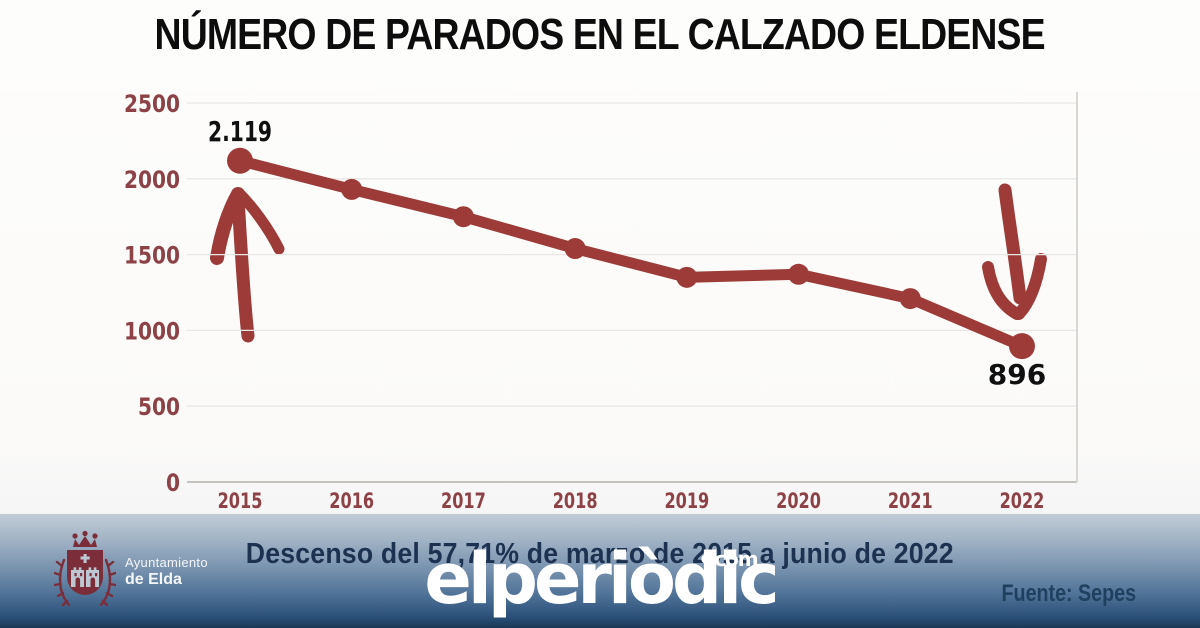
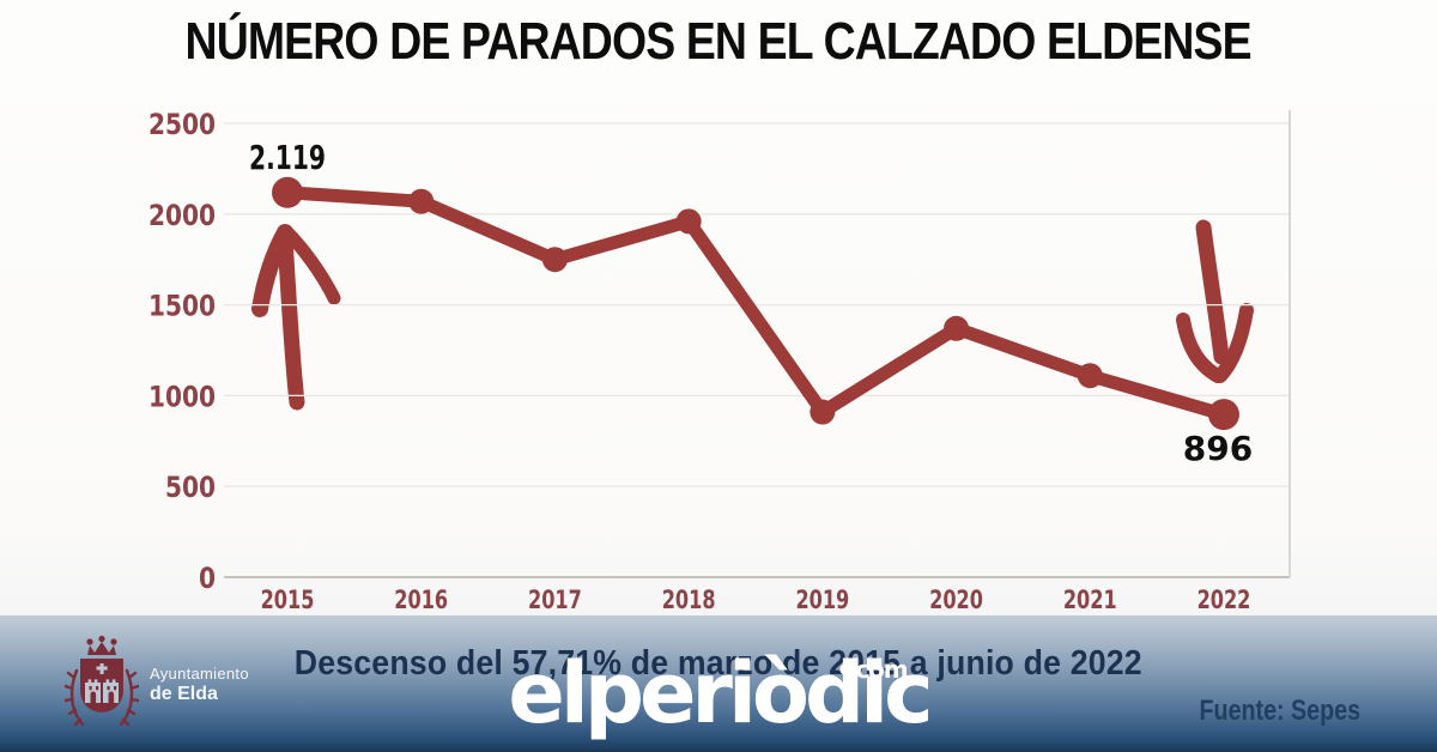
2016: 1930 -> 2070
2018: 1540 -> 1960
2019: 1350 -> 910
2021: 1210 -> 1110
